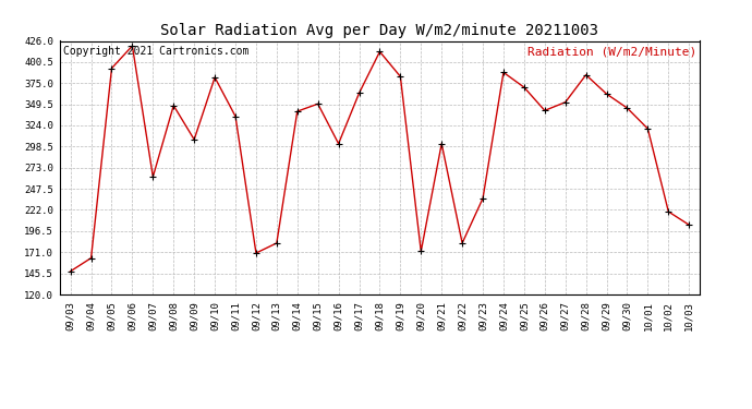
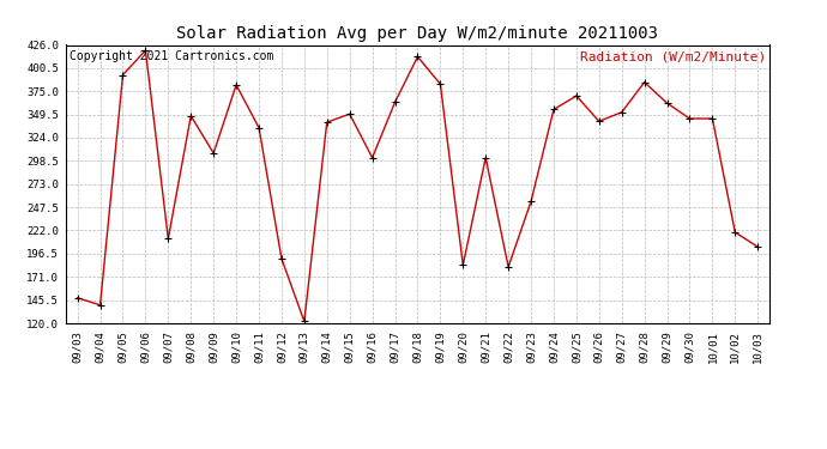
09/04: 164 -> 140
09/07: 262 -> 213
09/12: 170 -> 191
09/13: 182 -> 122
09/20: 172 -> 184
09/23: 236 -> 254
09/24: 388 -> 355
10/01: 320 -> 345
